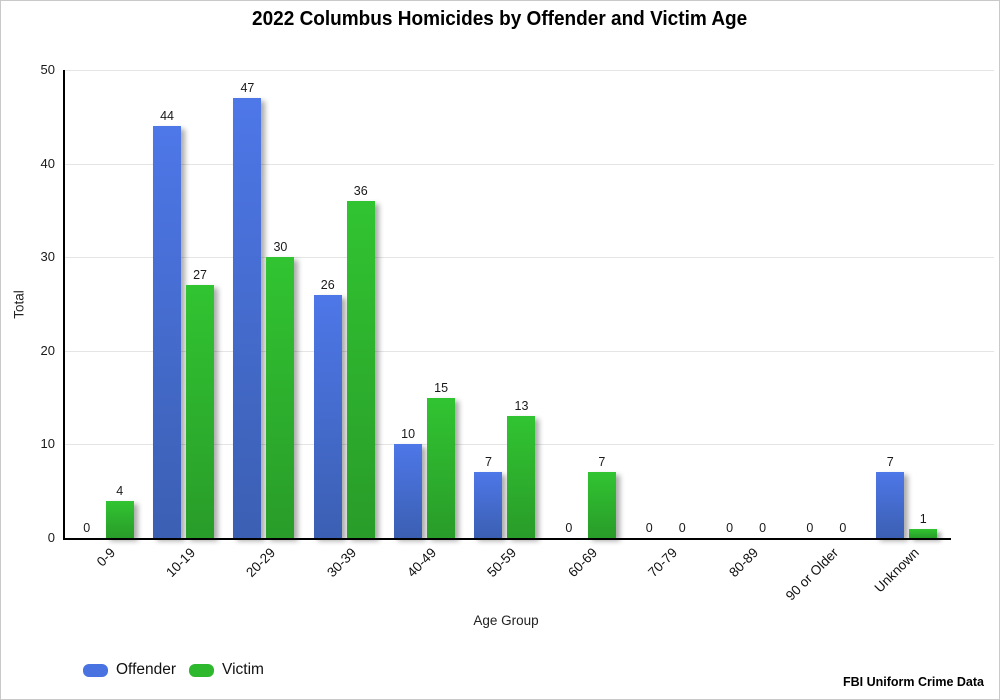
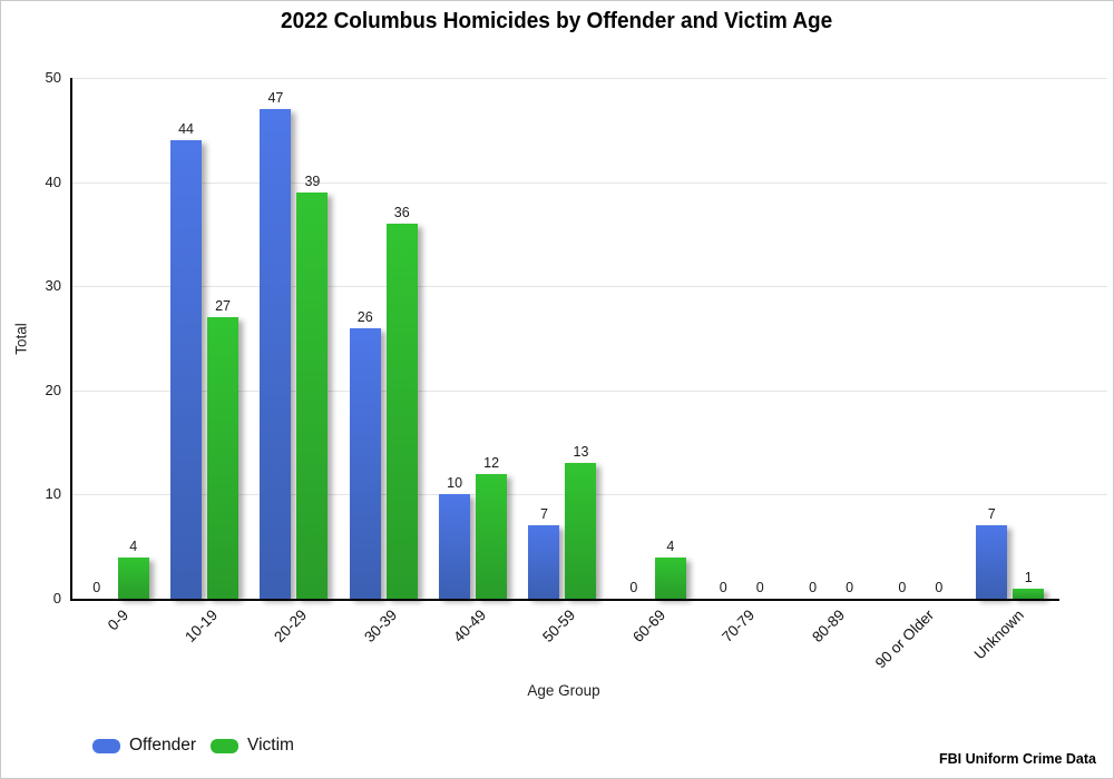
Victim/20-29: 30 -> 39
Victim/40-49: 15 -> 12
Victim/60-69: 7 -> 4
